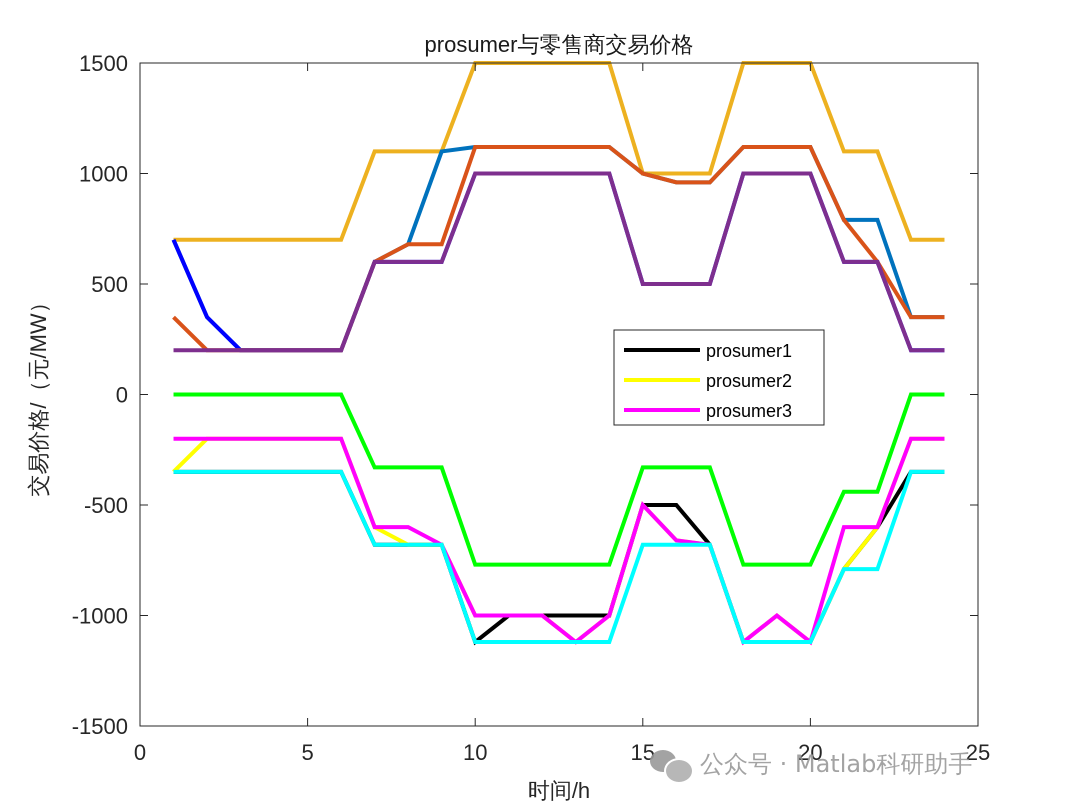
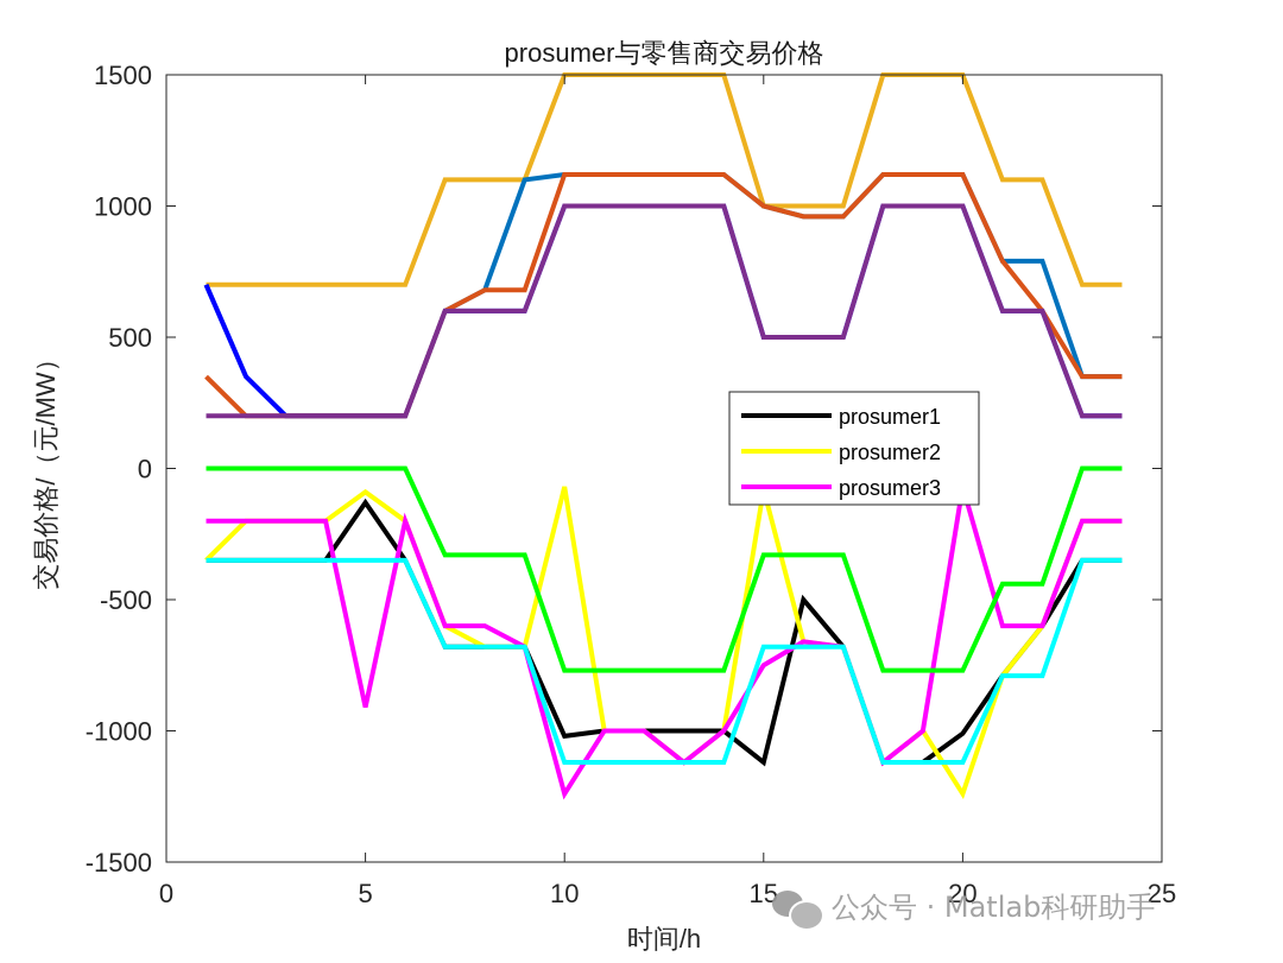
prosumer1/5: -350 -> -130
prosumer2/5: -200 -> -90
prosumer3/5: -200 -> -910
prosumer1/10: -1120 -> -1020
prosumer2/10: -1000 -> -70
prosumer3/10: -1000 -> -1240
prosumer1/15: -500 -> -1120
prosumer2/15: -500 -> -80
prosumer3/15: -500 -> -750
prosumer1/20: -1120 -> -1010
prosumer2/20: -1120 -> -1240
prosumer3/20: -1120 -> -70
